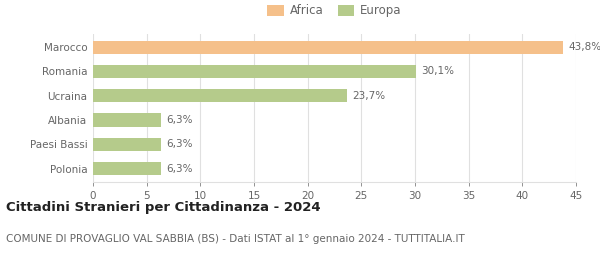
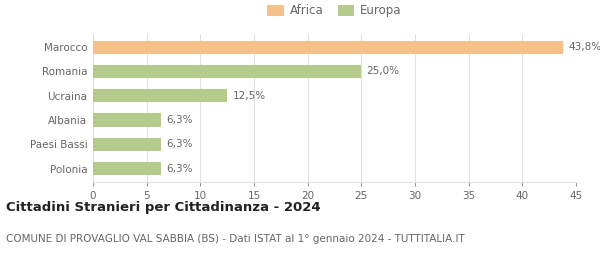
Romania: 30,1% -> 25,0%
Ucraina: 23,7% -> 12,5%
